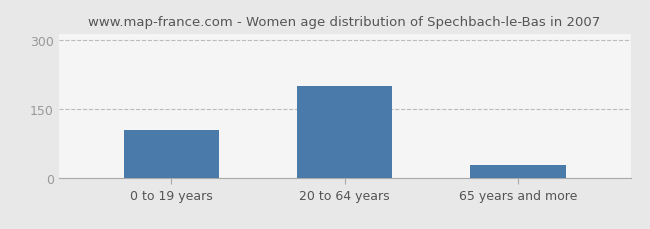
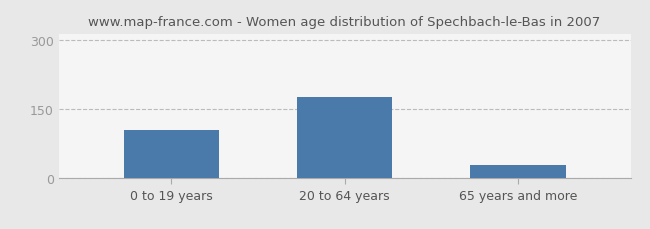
20 to 64 years: 200 -> 178
